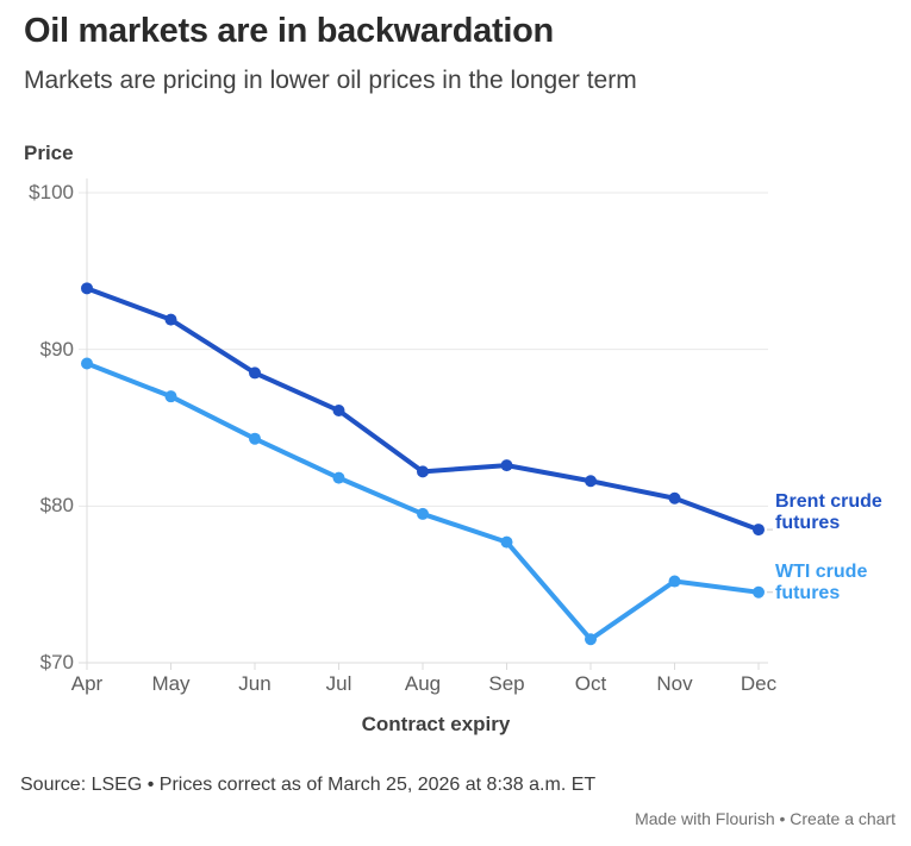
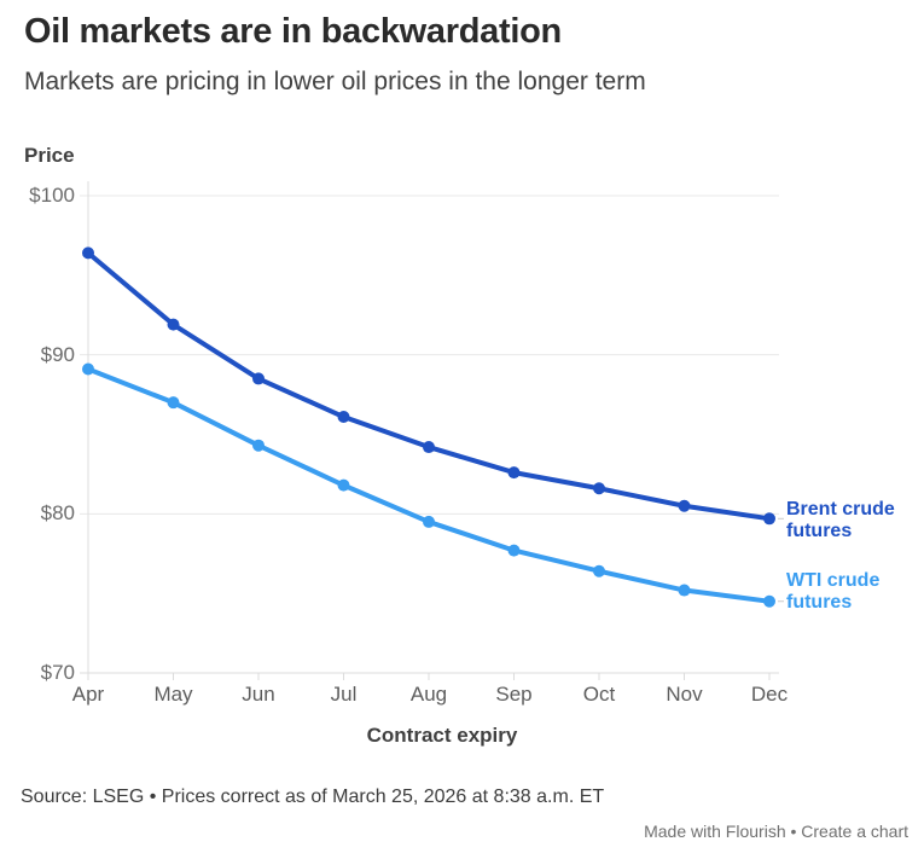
Brent crude futures/Apr: $93.9 -> $96.4
Brent crude futures/Aug: $82.2 -> $84.2
WTI crude futures/Oct: $71.5 -> $76.4
Brent crude futures/Dec: $78.5 -> $79.7
